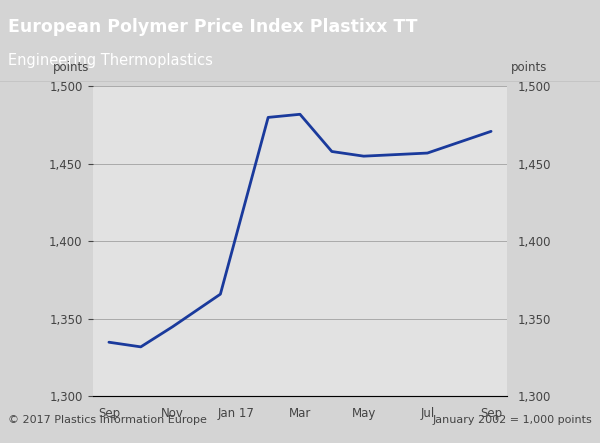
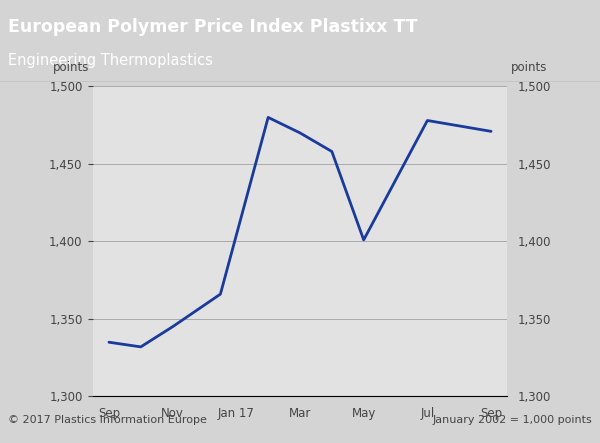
Mar: 1,482 -> 1,470
May: 1,455 -> 1,401
Jul: 1,457 -> 1,478
